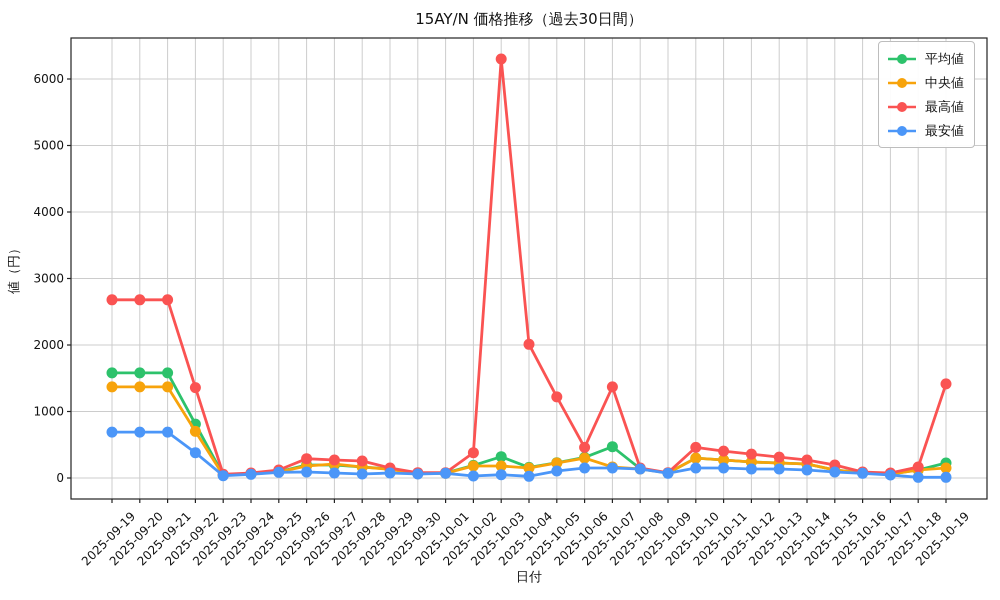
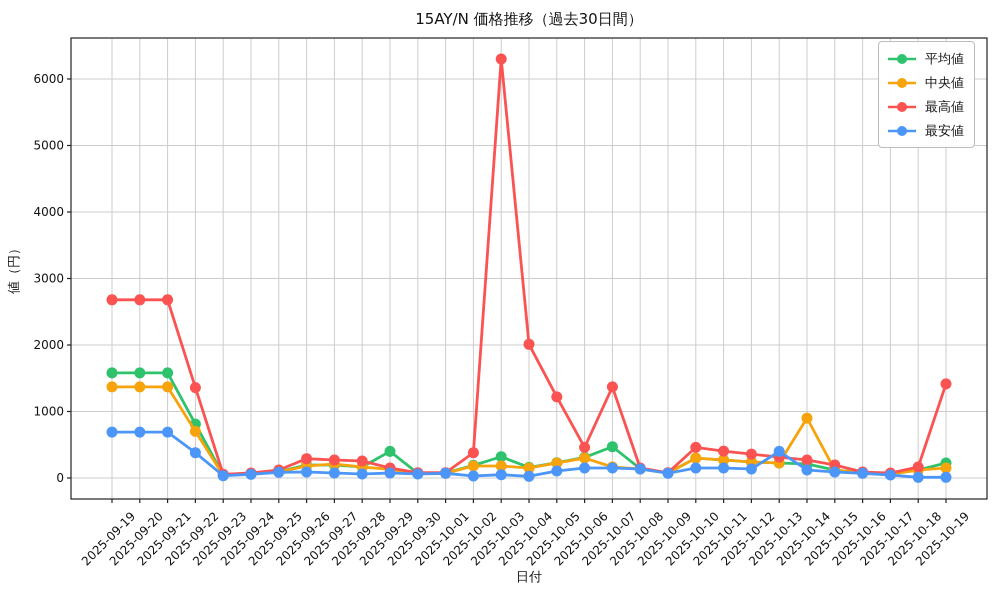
平均値/2025-09-29: 100 -> 400
最安値/2025-10-13: 100 -> 400
中央値/2025-10-14: 200 -> 900
